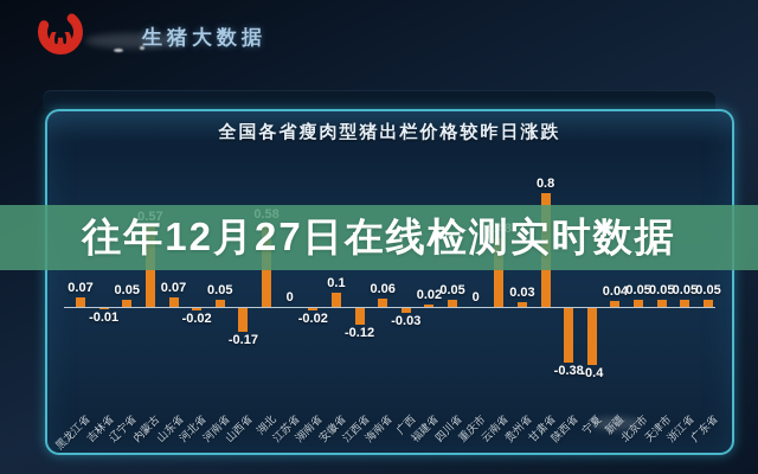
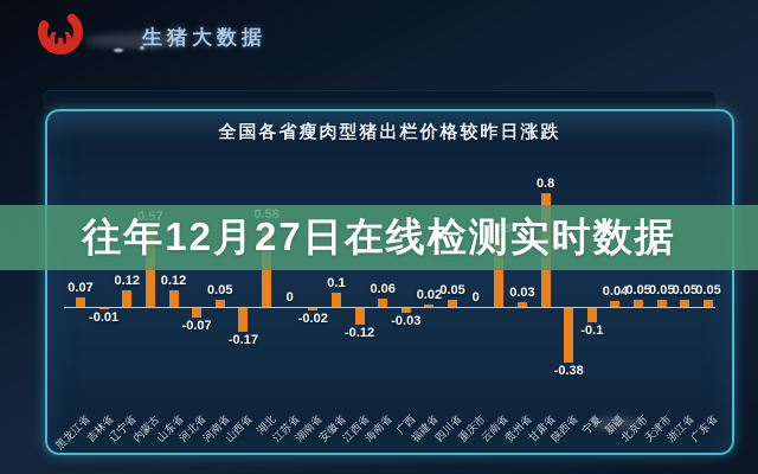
辽宁省: 0.05 -> 0.12
山东省: 0.07 -> 0.12
河北省: -0.02 -> -0.07
宁夏: -0.4 -> -0.1
